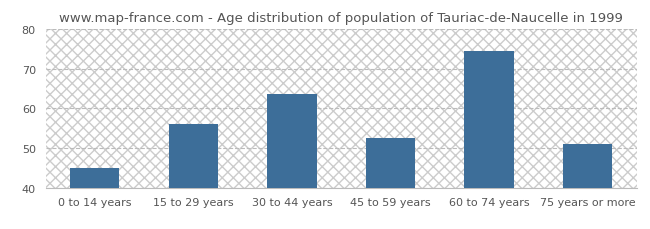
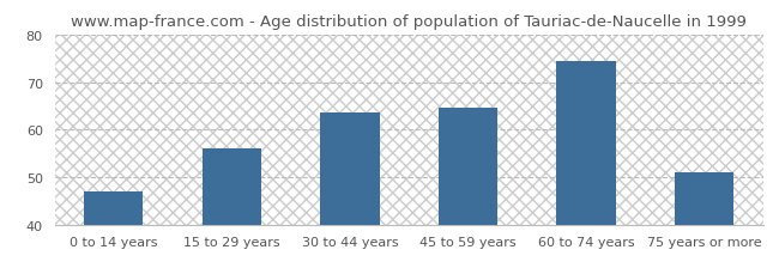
0 to 14 years: 45.0 -> 47.0
45 to 59 years: 52.5 -> 64.5
